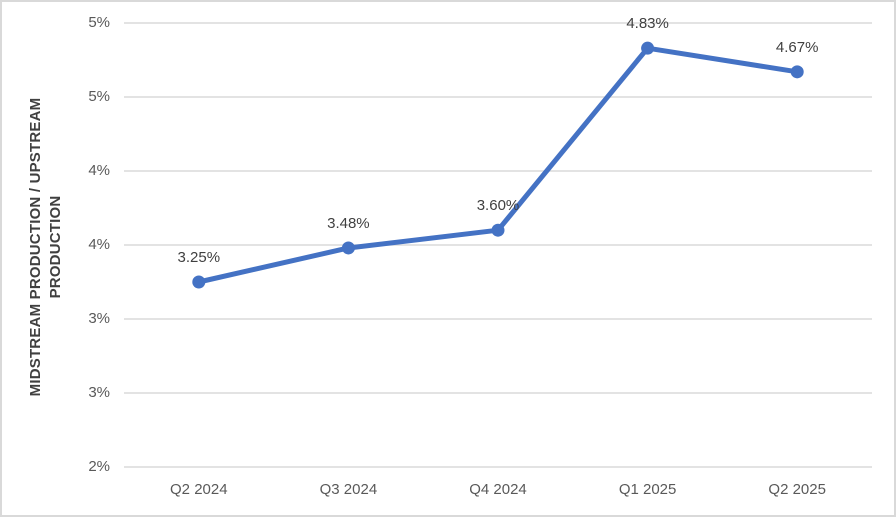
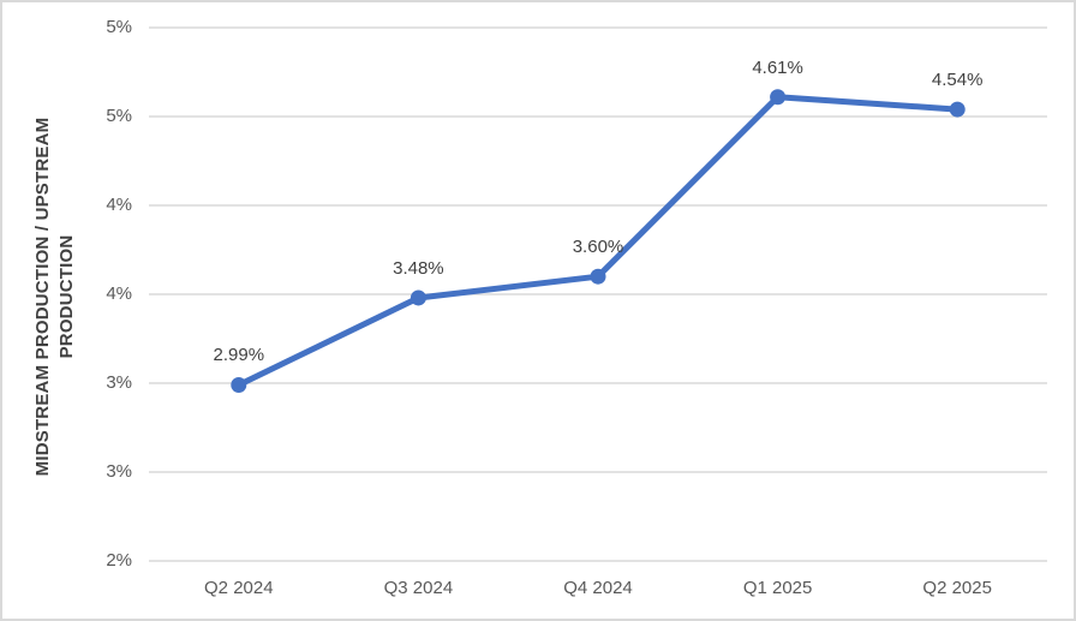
Q2 2024: 3.25% -> 2.99%
Q1 2025: 4.83% -> 4.61%
Q2 2025: 4.67% -> 4.54%
